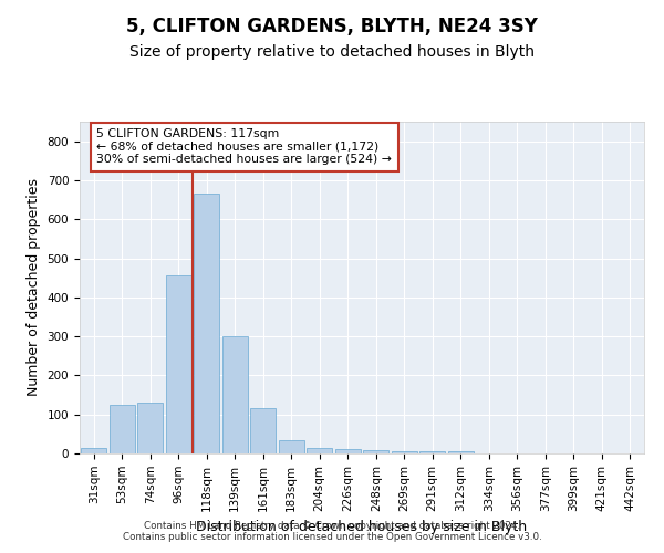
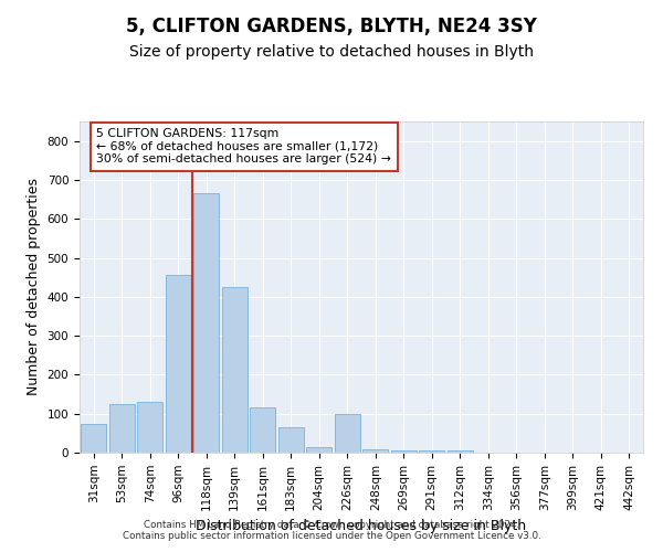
31sqm: 15 -> 75
139sqm: 300 -> 425
183sqm: 35 -> 65
226sqm: 10 -> 100
